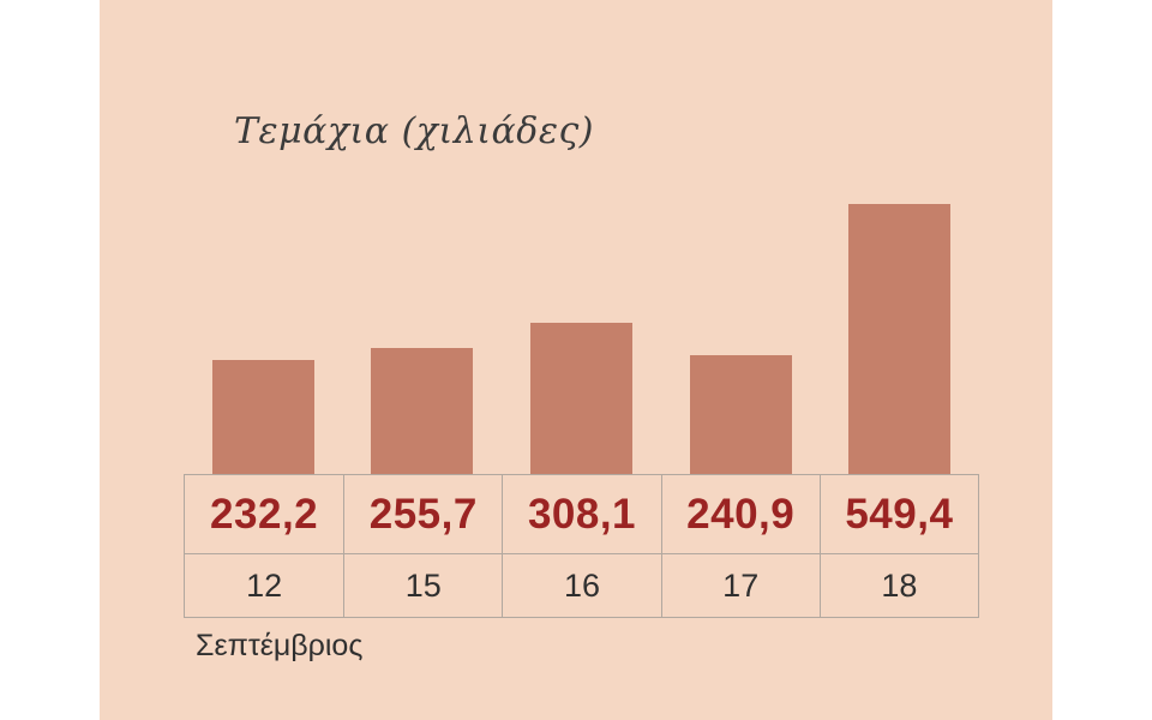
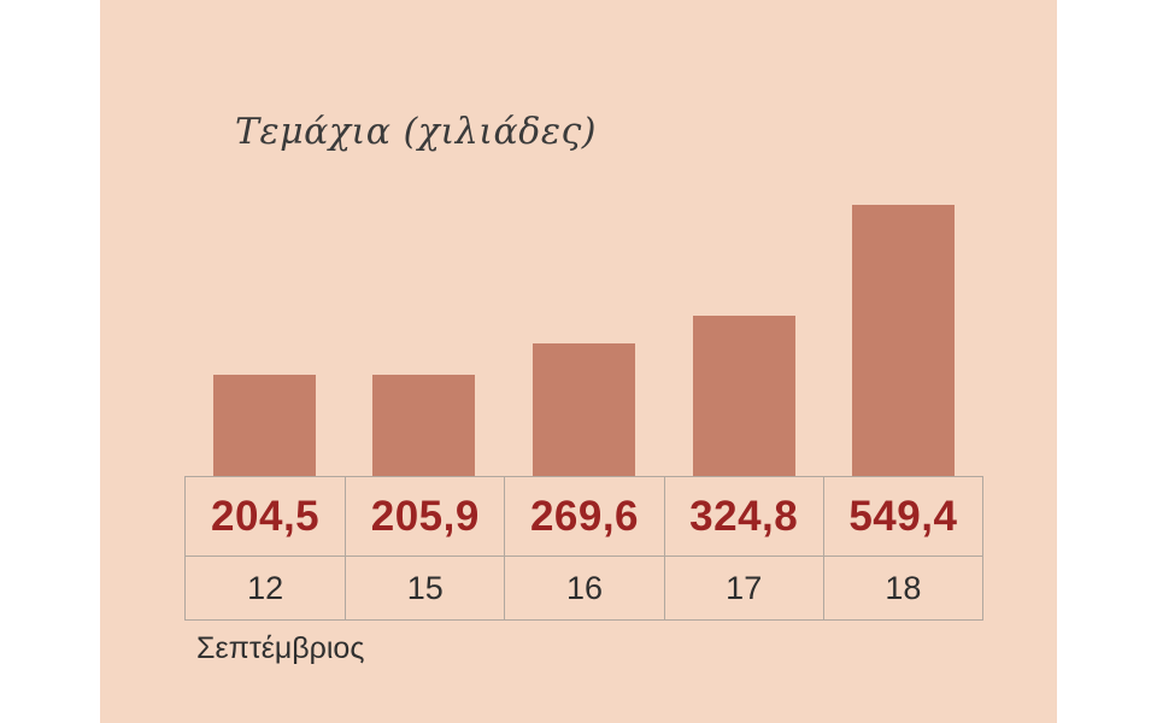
12: 232,2 -> 204,5
15: 255,7 -> 205,9
16: 308,1 -> 269,6
17: 240,9 -> 324,8
